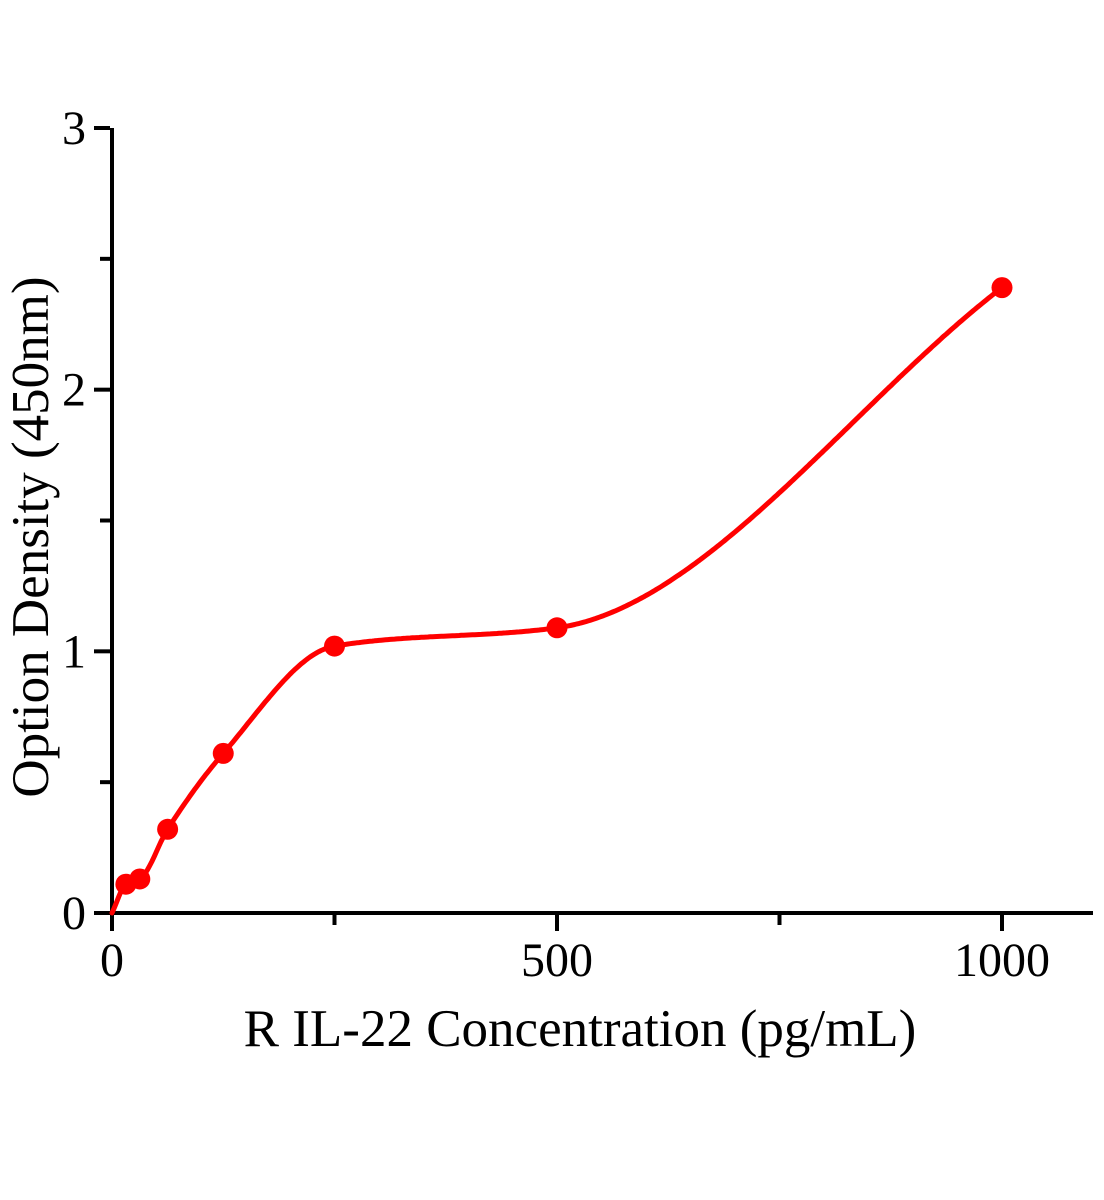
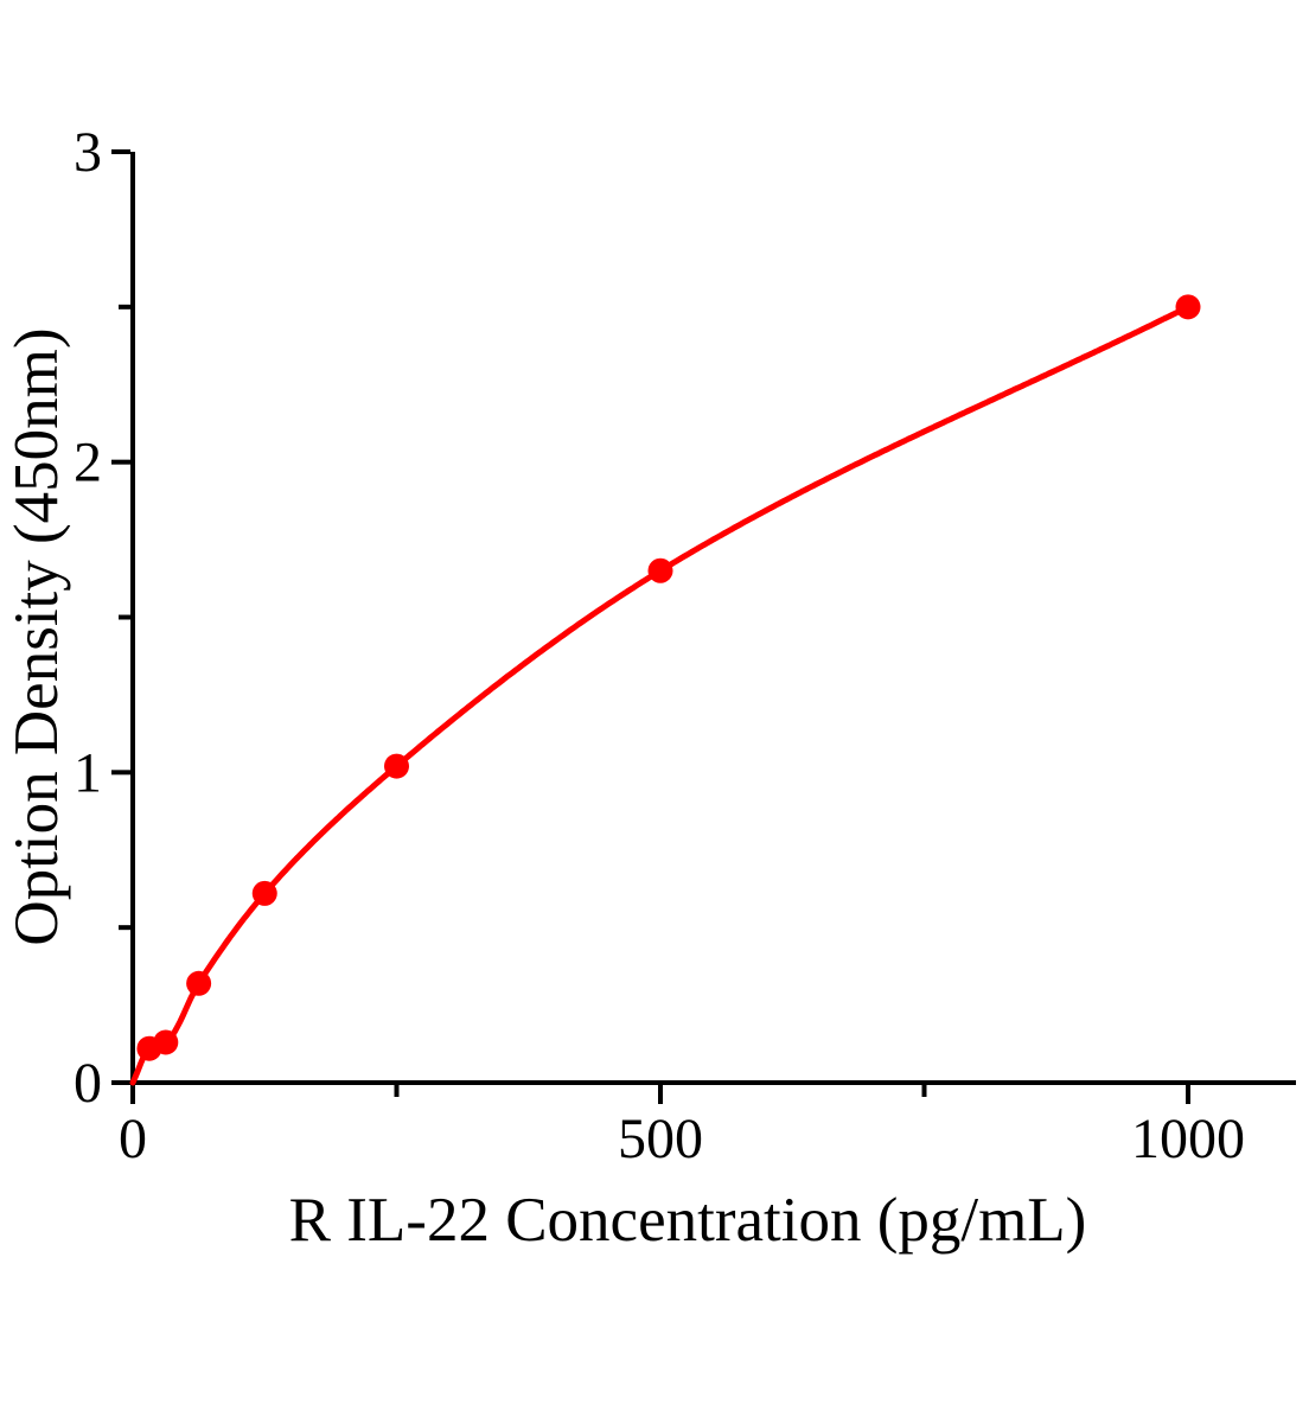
500: 1.09 -> 1.65
1000: 2.39 -> 2.50
